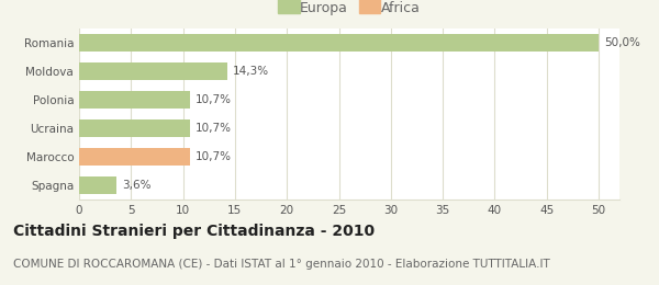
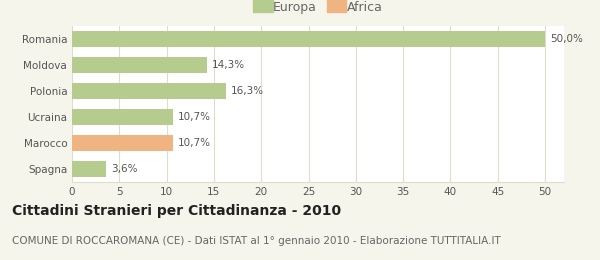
Polonia: 10,7% -> 16,3%
